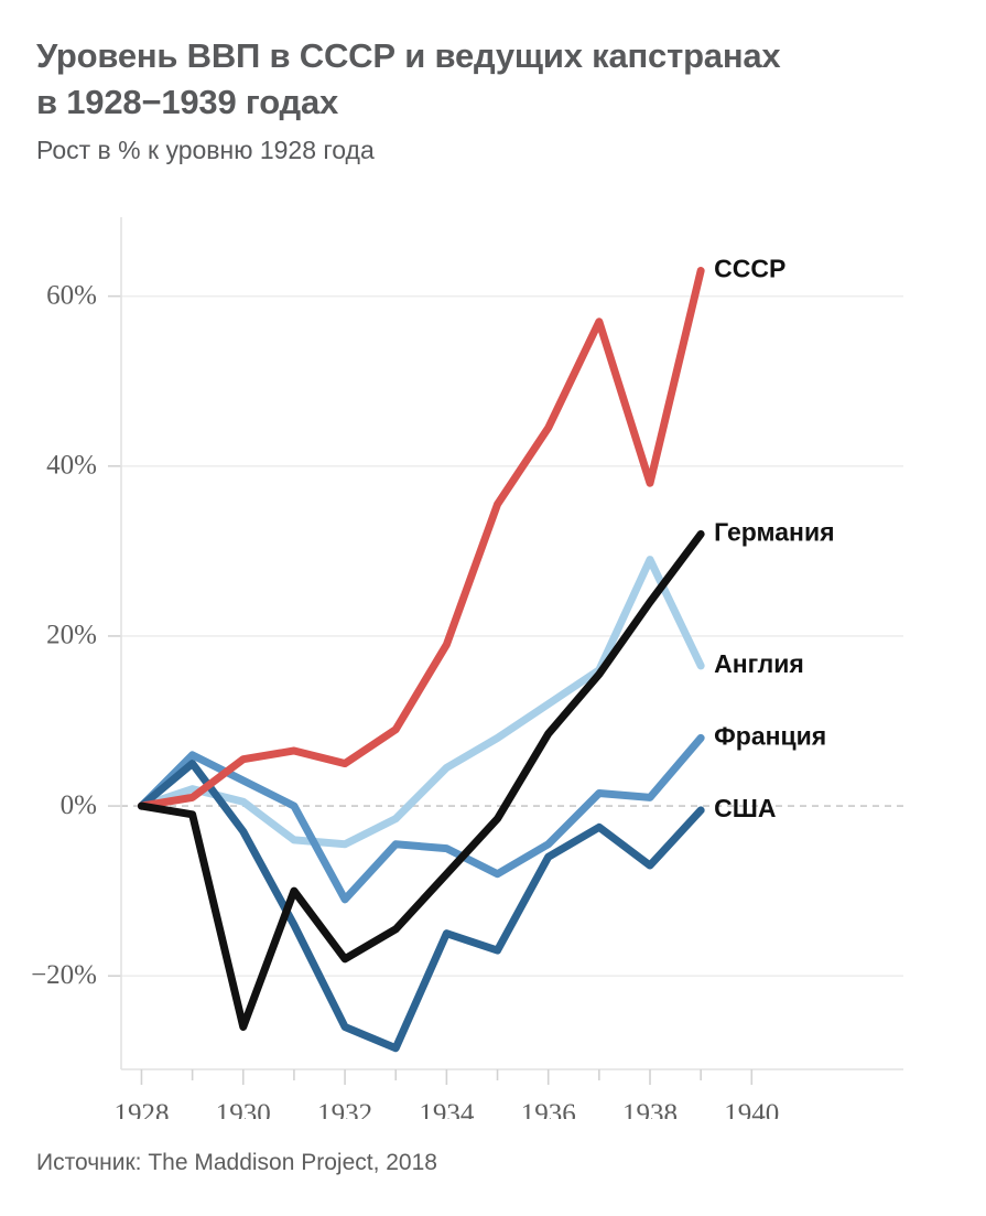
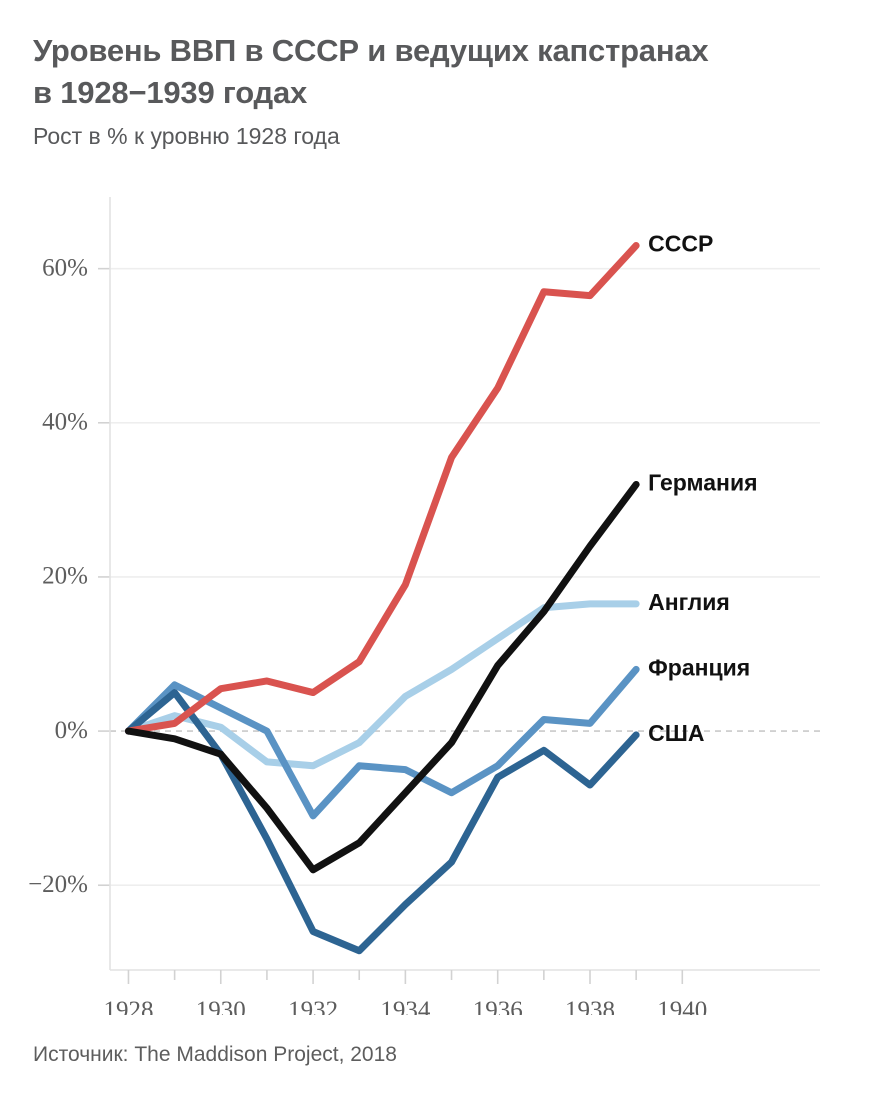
Германия/1930: -26% -> -3%
США/1934: -15% -> -22%
СССР/1938: 38% -> 56%
Англия/1938: 29% -> 16%
